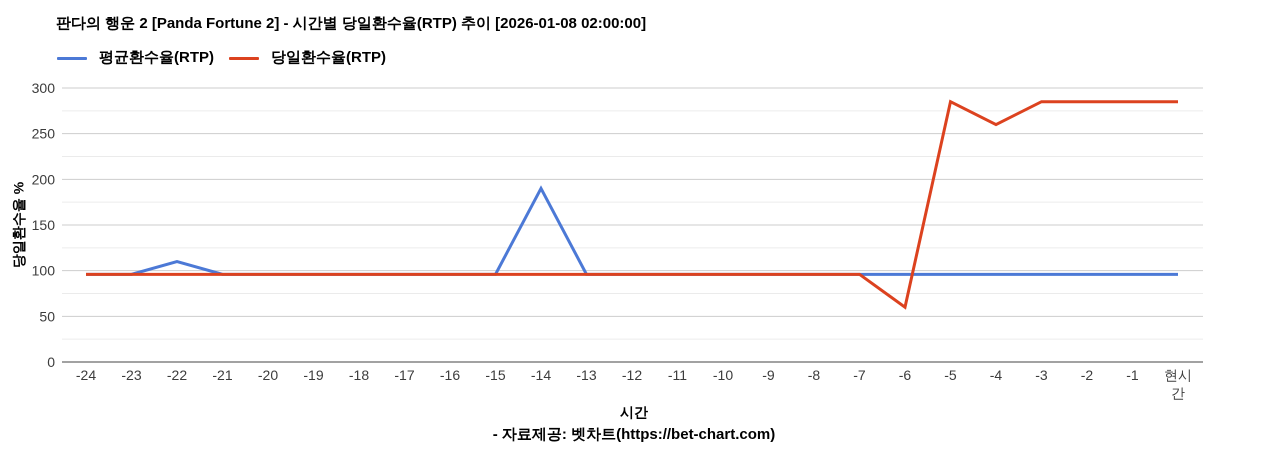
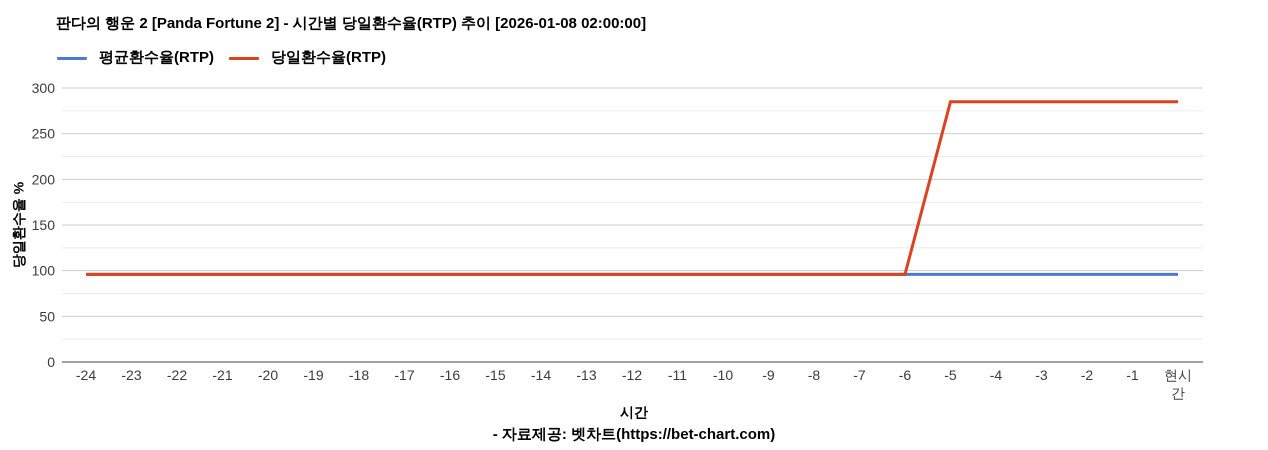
평균환수율(RTP)/-22: 110 -> 100
평균환수율(RTP)/-14: 190 -> 100
당일환수율(RTP)/-6: 60 -> 100
당일환수율(RTP)/-4: 260 -> 280
